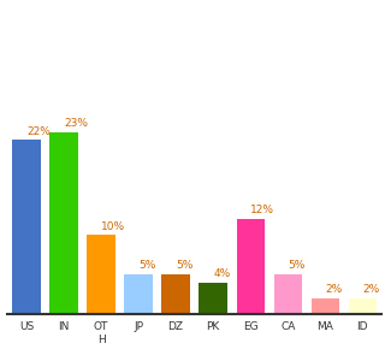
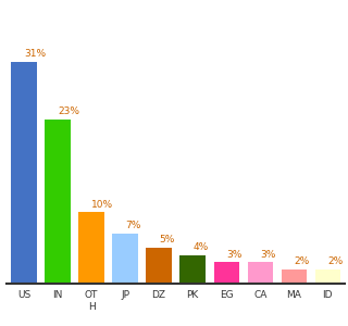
US: 22% -> 31%
JP: 5% -> 7%
EG: 12% -> 3%
CA: 5% -> 3%
